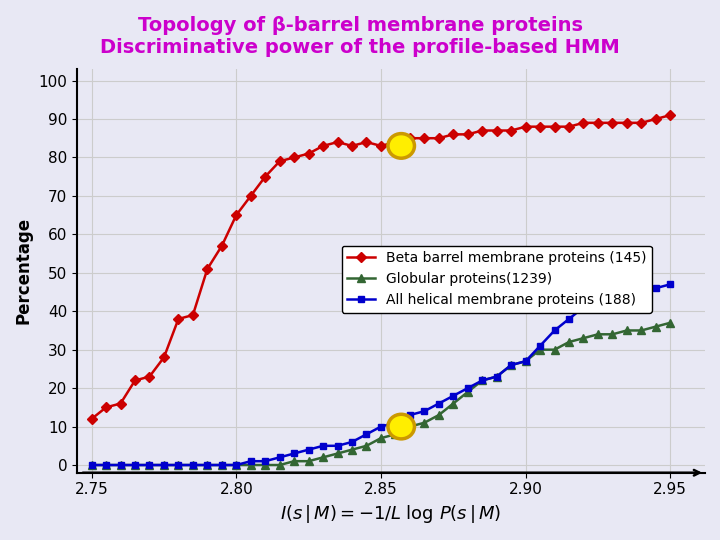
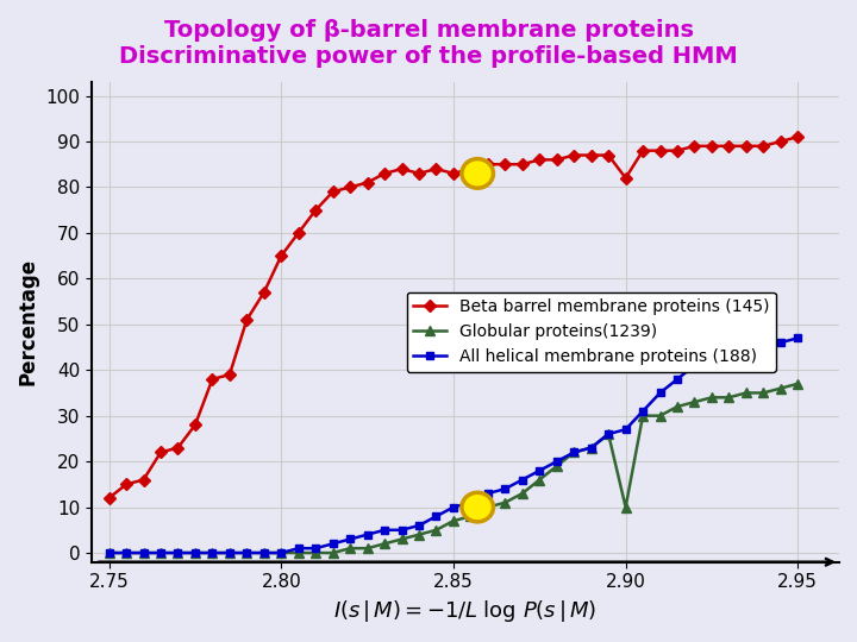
Beta barrel membrane proteins (145)/2.90: 88 -> 82
Globular proteins(1239)/2.90: 27 -> 10
